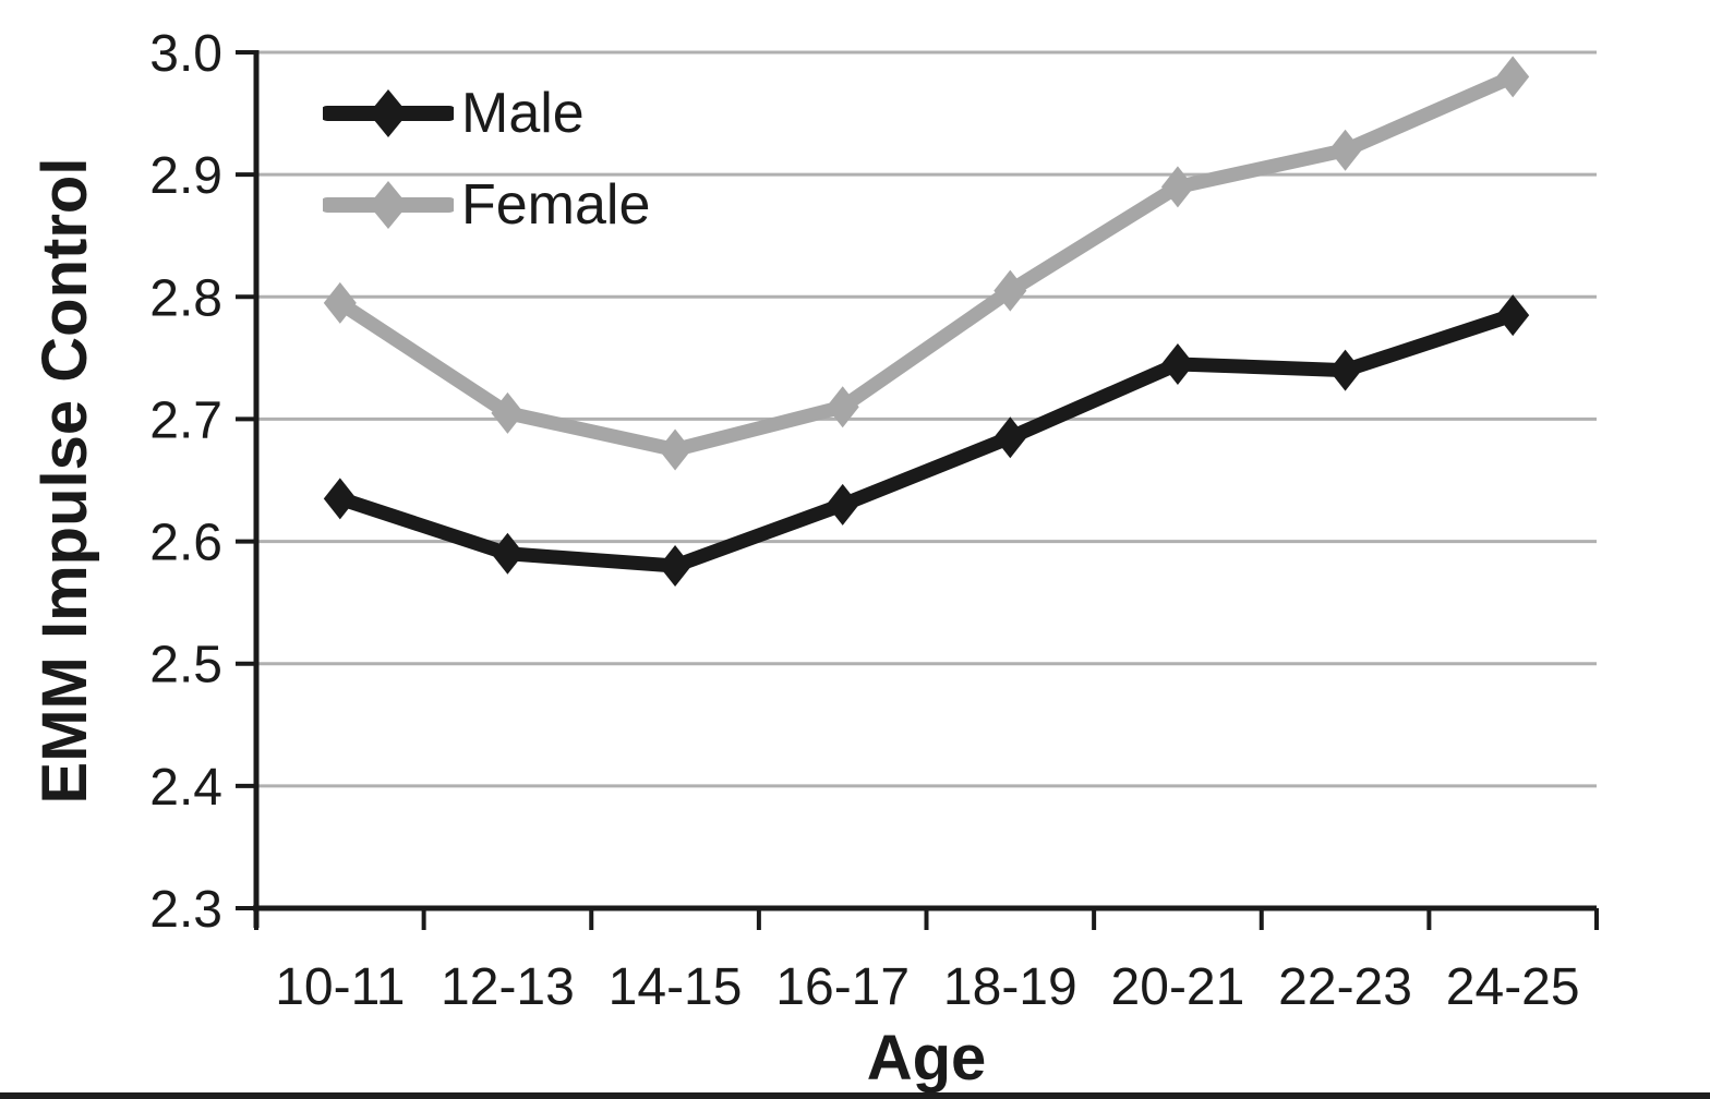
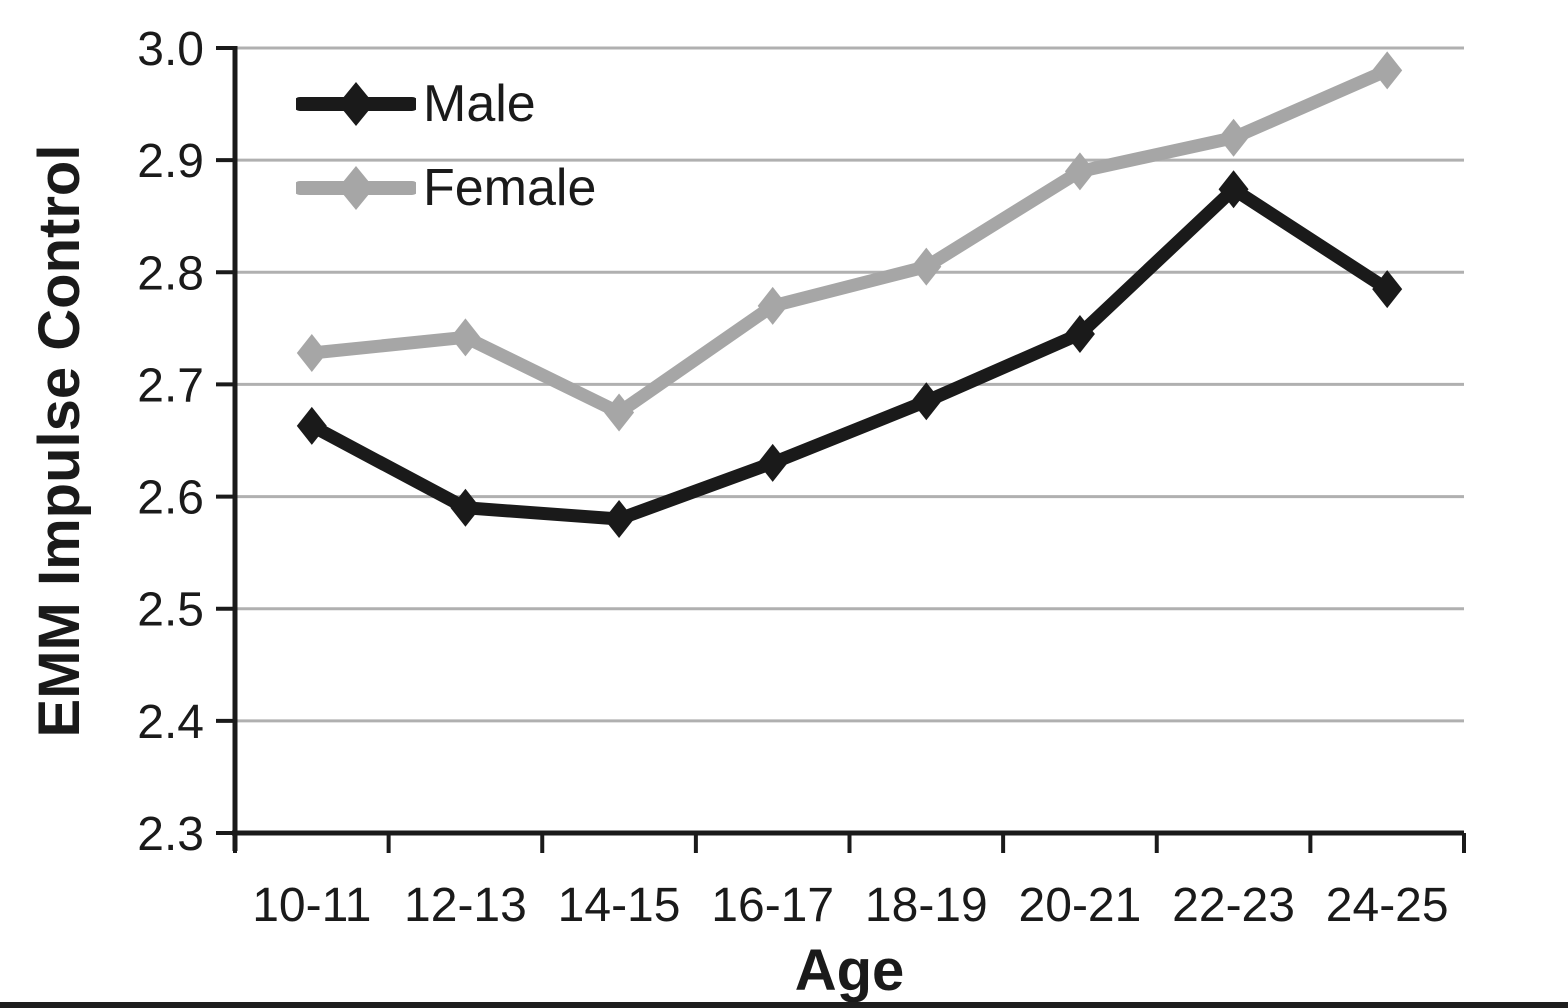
Male/10-11: 2.635 -> 2.663
Female/10-11: 2.795 -> 2.728
Female/12-13: 2.705 -> 2.742
Female/16-17: 2.710 -> 2.770
Male/22-23: 2.740 -> 2.874
